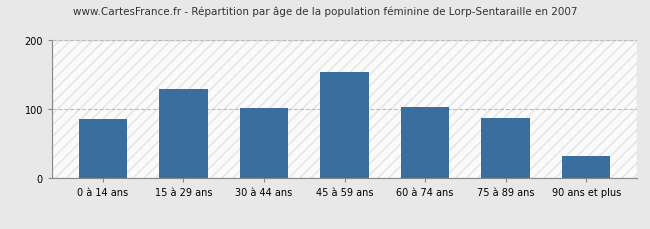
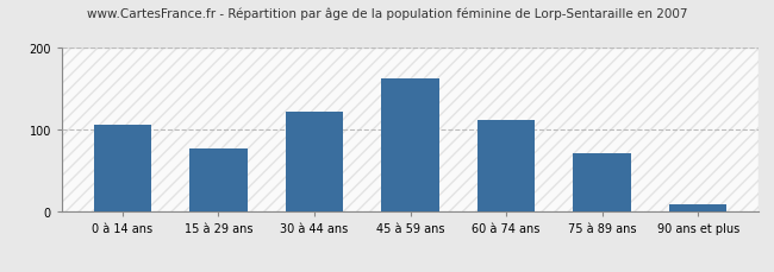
0 à 14 ans: 86 -> 107
15 à 29 ans: 130 -> 78
30 à 44 ans: 102 -> 122
45 à 59 ans: 154 -> 163
60 à 74 ans: 104 -> 112
75 à 89 ans: 88 -> 72
90 ans et plus: 32 -> 10
